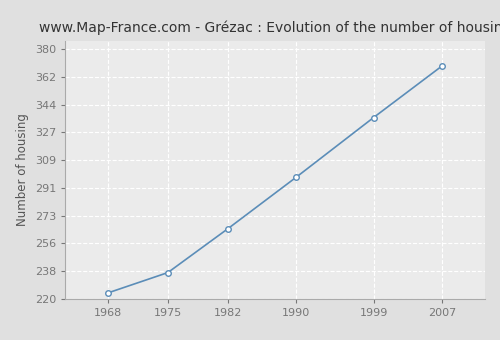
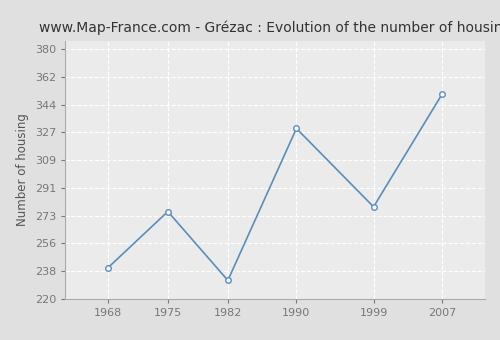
1968: 224 -> 240
1975: 237 -> 276
1982: 265 -> 232
1990: 298 -> 329
1999: 336 -> 279
2007: 369 -> 351
